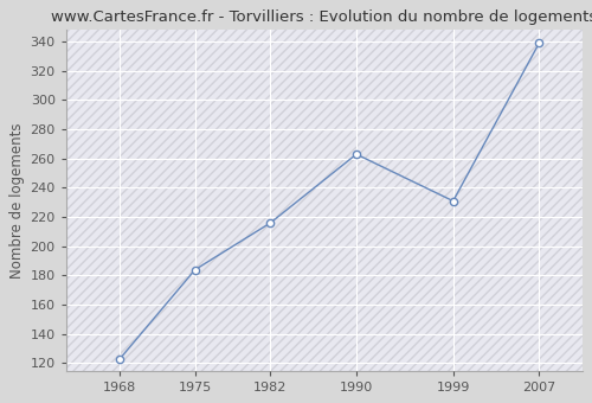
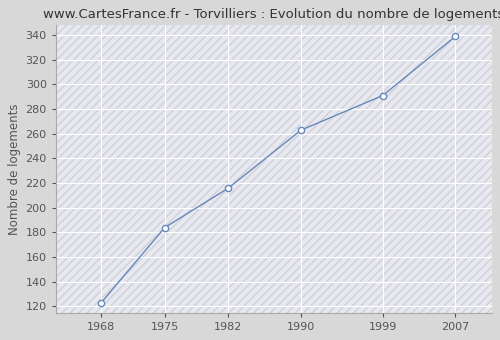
1999: 231 -> 291
